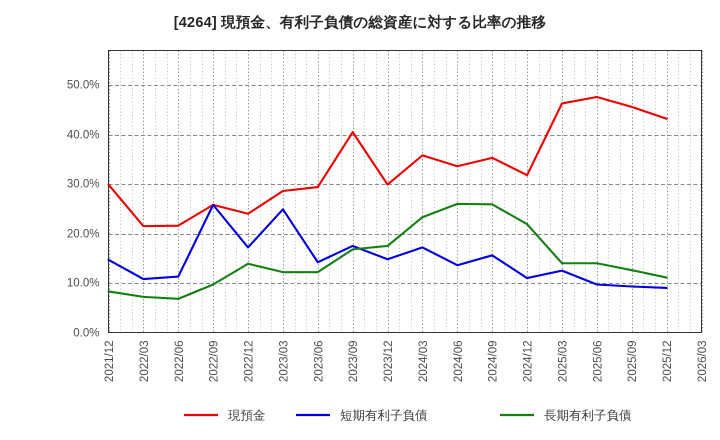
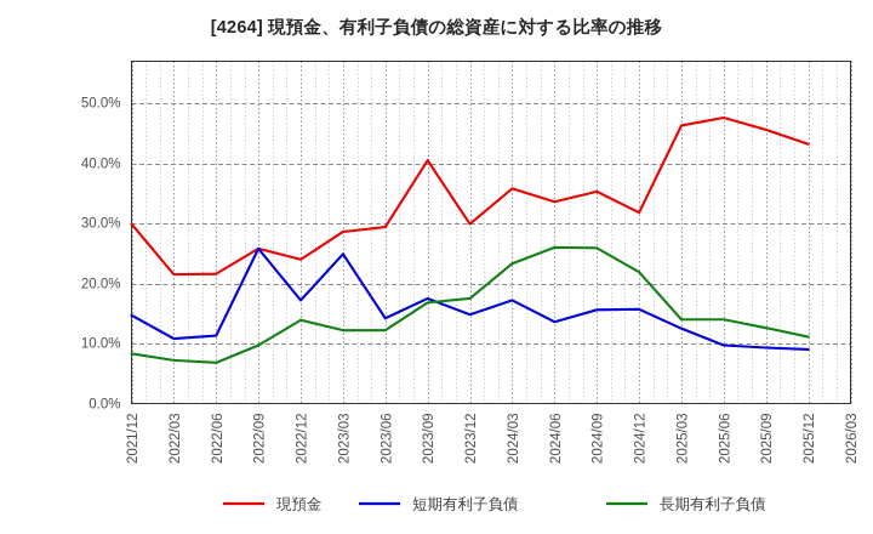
短期有利子負債/2024/12: 11% -> 16%
